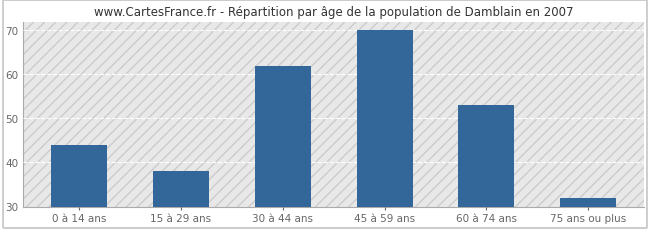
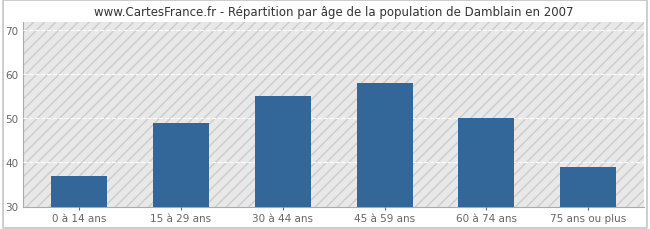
0 à 14 ans: 44 -> 37
15 à 29 ans: 38 -> 49
30 à 44 ans: 62 -> 55
45 à 59 ans: 70 -> 58
60 à 74 ans: 53 -> 50
75 ans ou plus: 32 -> 39
